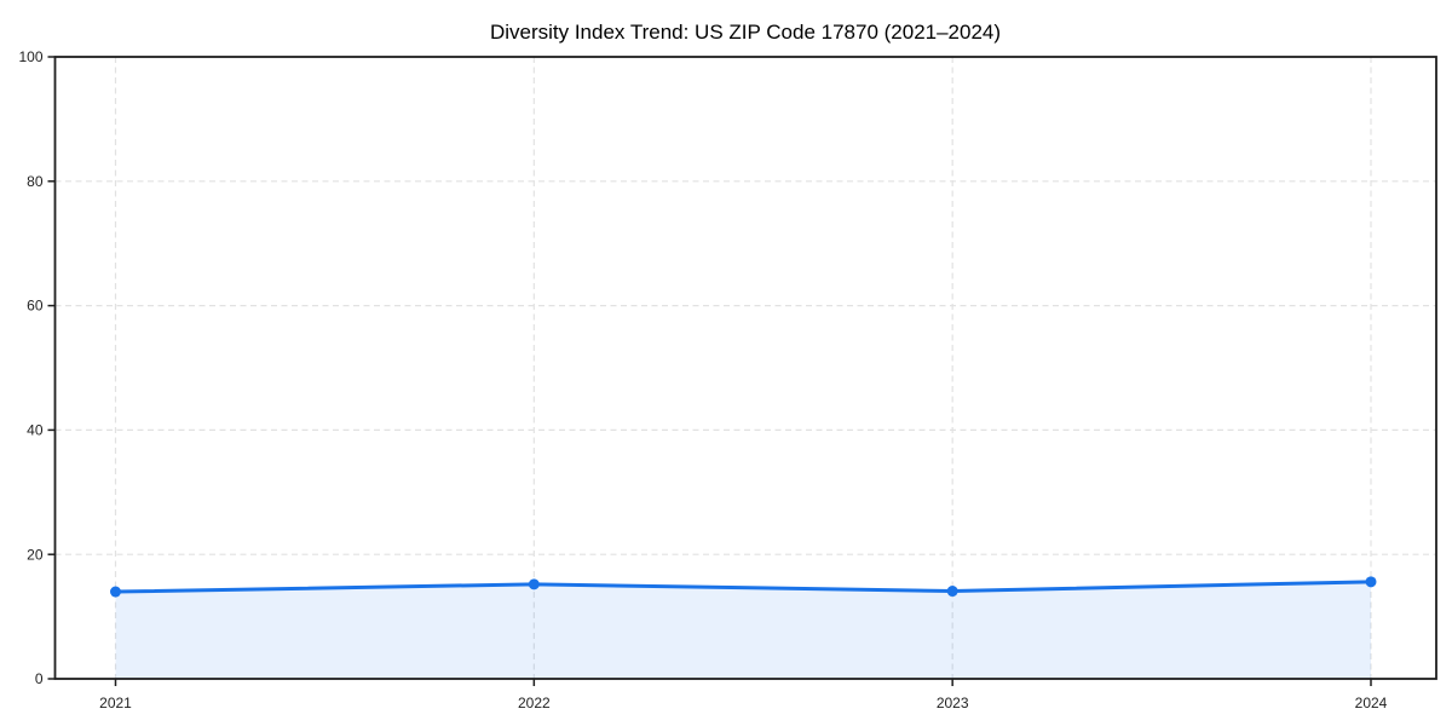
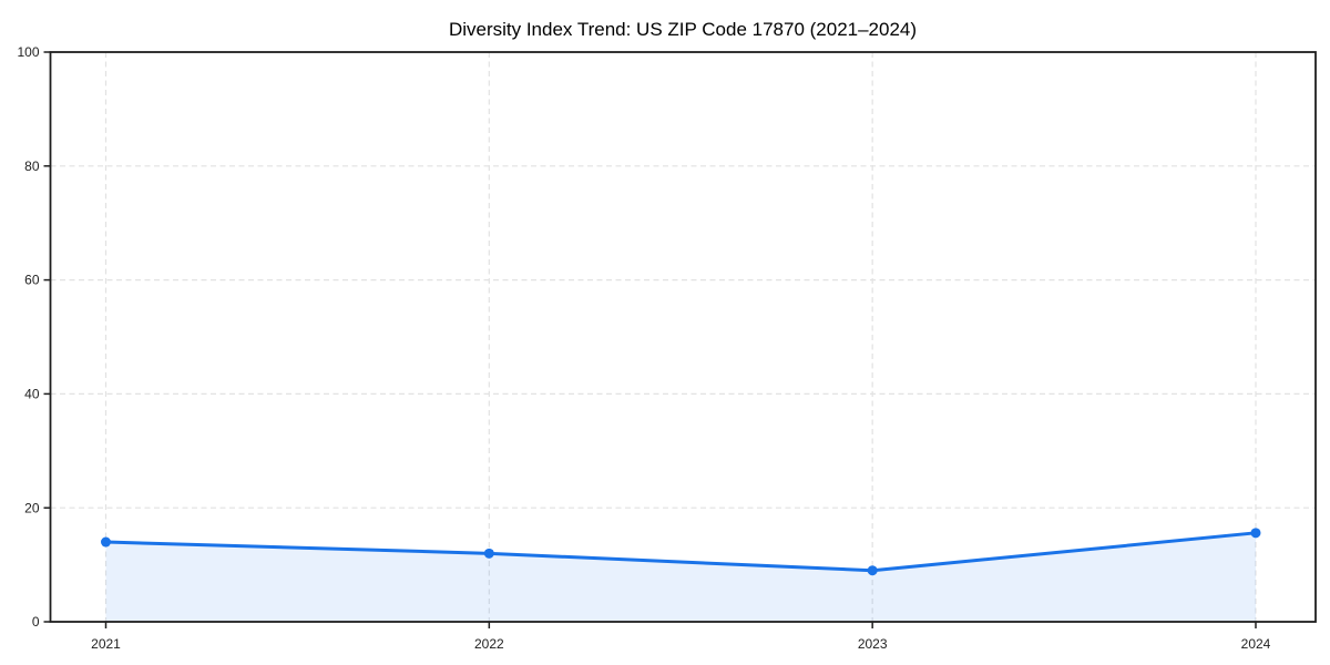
2022: 15 -> 12
2023: 14 -> 9
